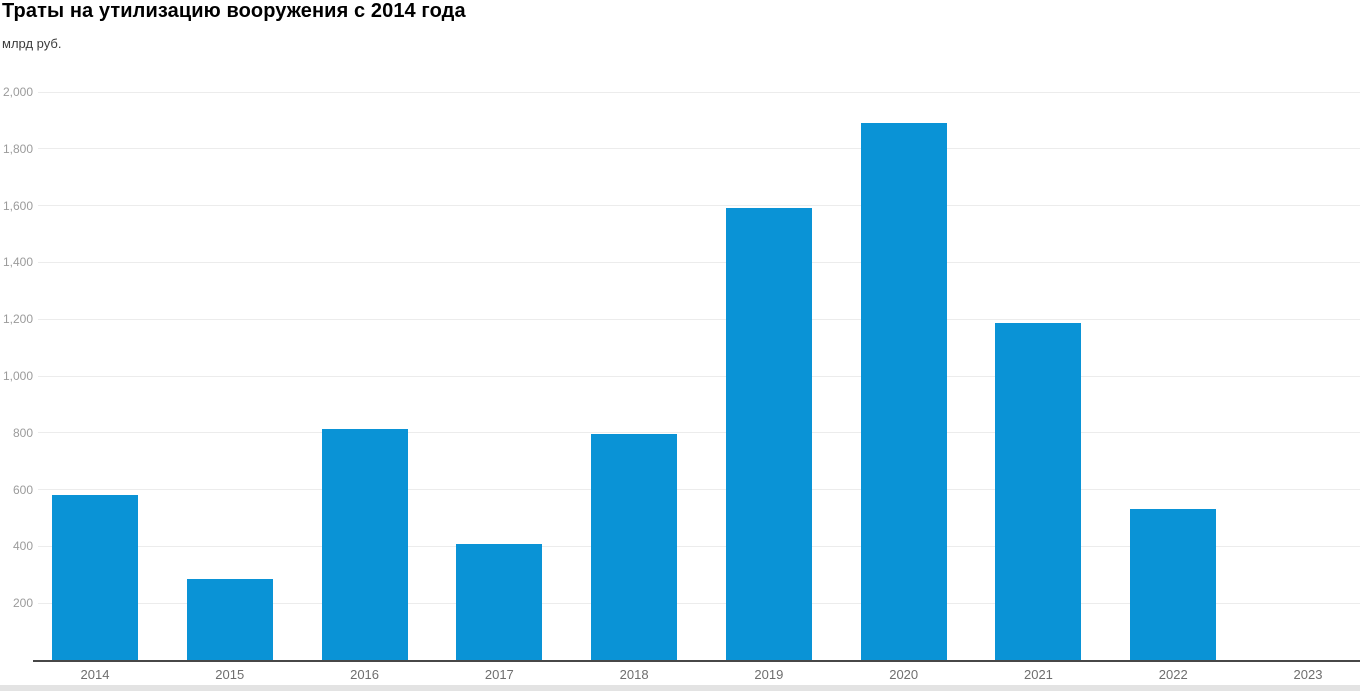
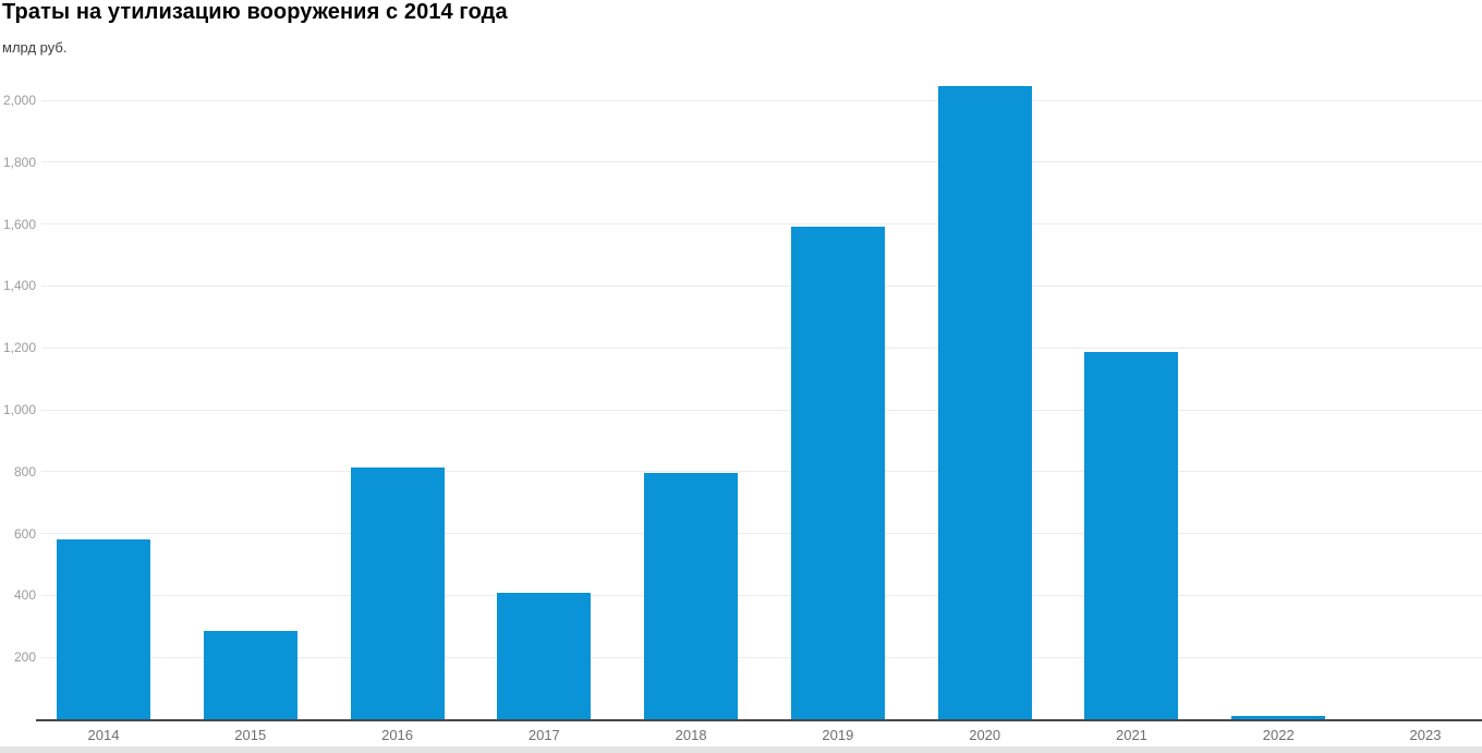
2020: 1890 -> 2040
2022: 530 -> 10
